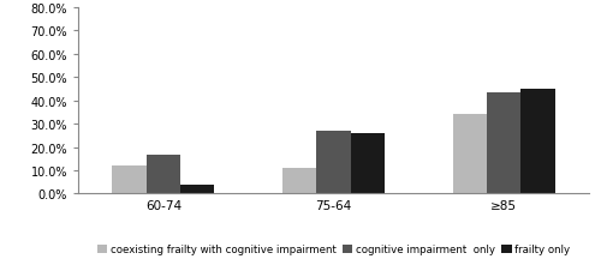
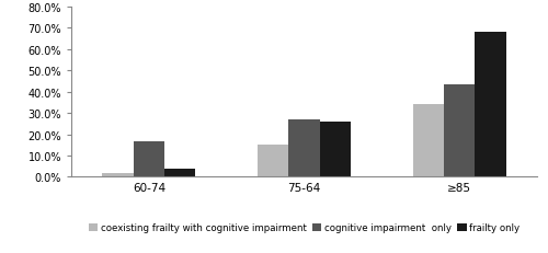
coexisting frailty with cognitive impairment/60-74: 12% -> 2%
coexisting frailty with cognitive impairment/75-64: 11% -> 15%
frailty only/≥85: 45% -> 68%
